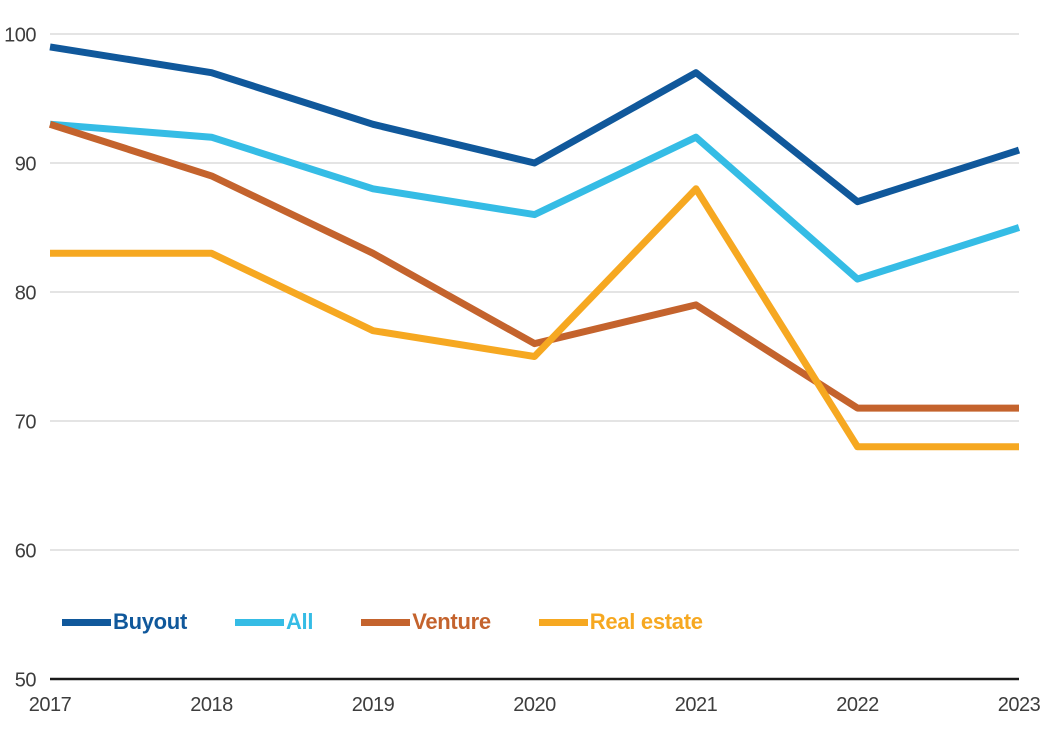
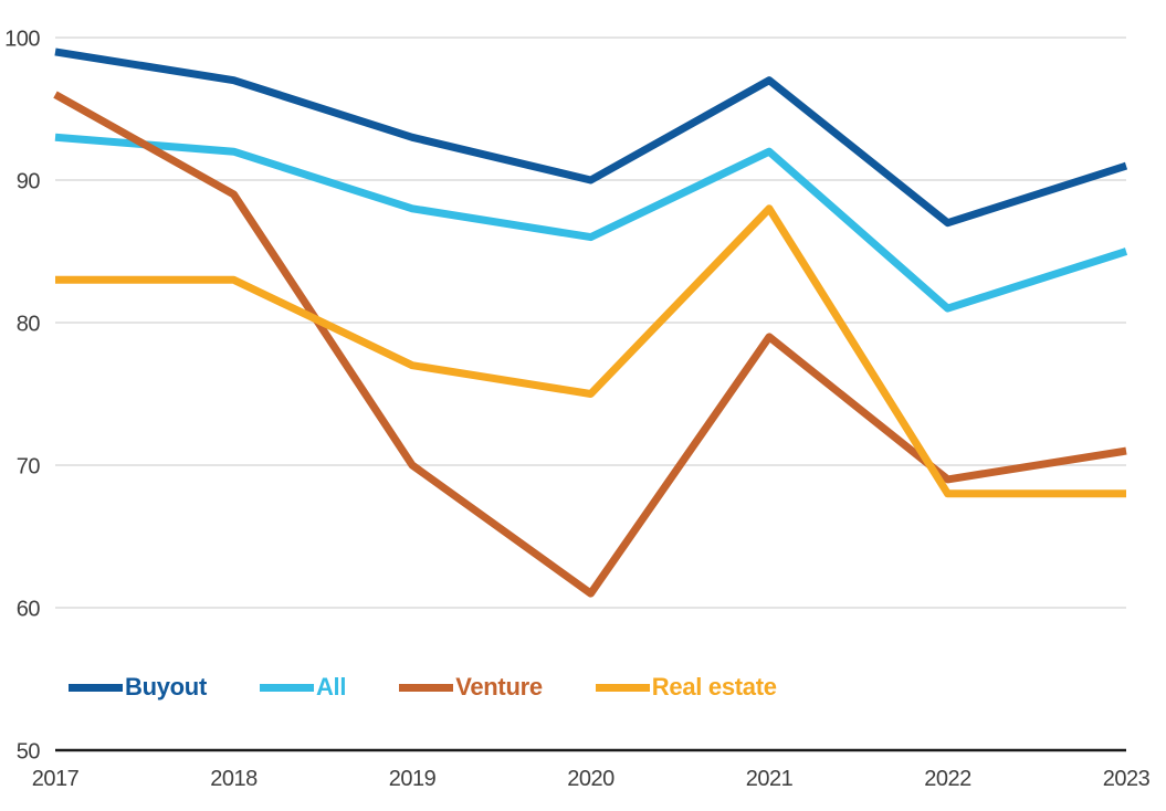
Venture/2017: 93 -> 96
Venture/2019: 83 -> 70
Venture/2020: 76 -> 61
Venture/2022: 71 -> 69
